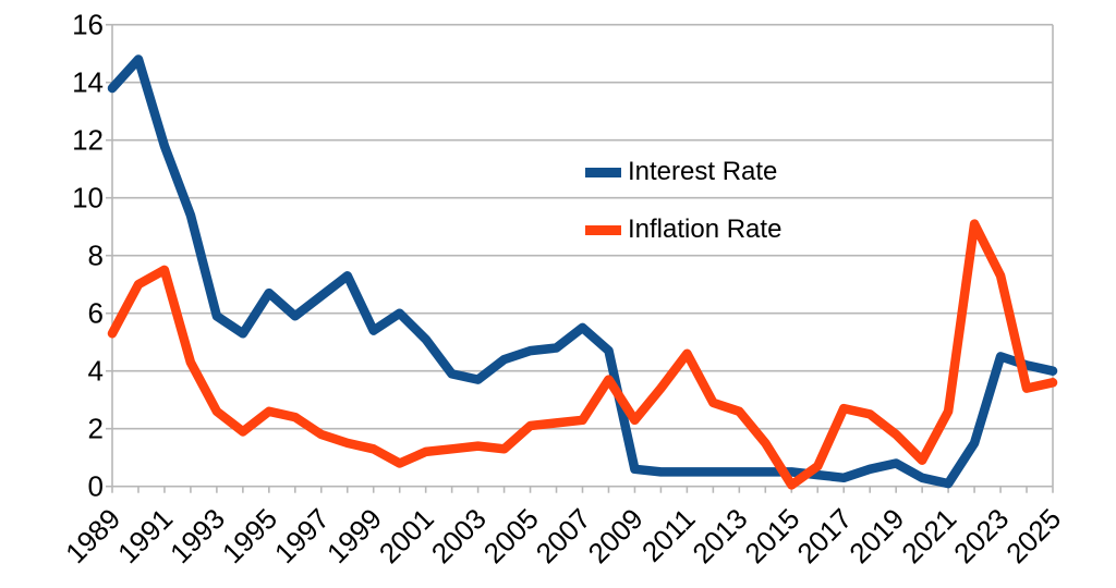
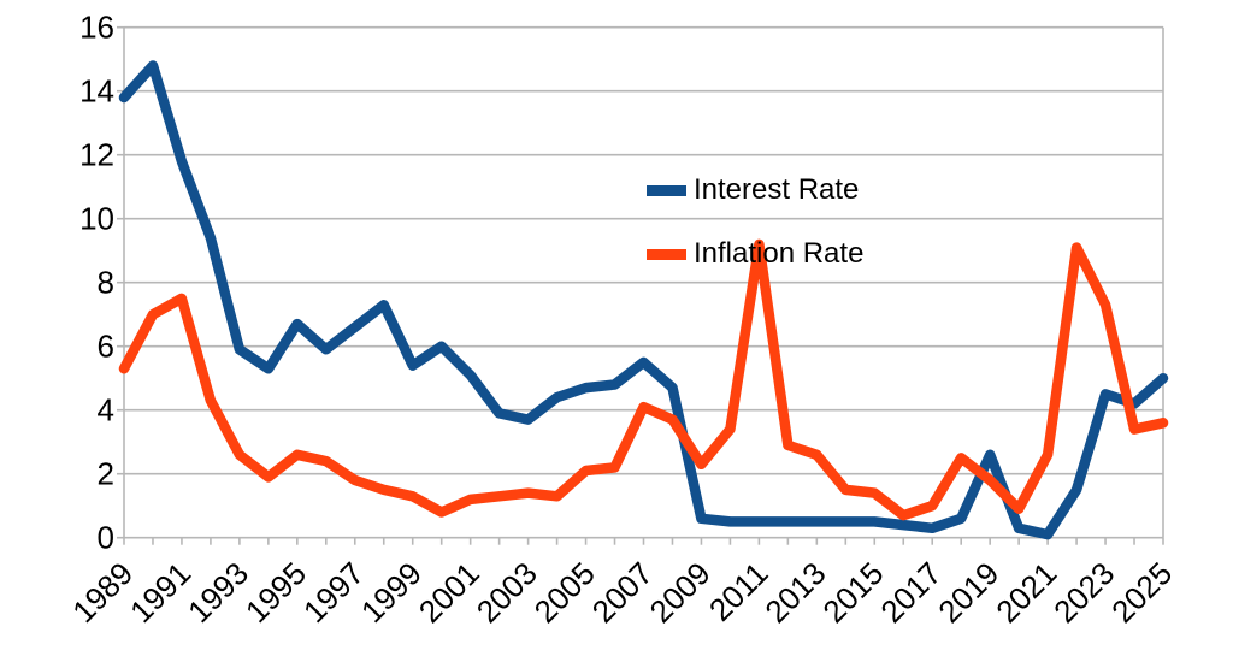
Inflation Rate/2007: 2.3 -> 4.1
Inflation Rate/2011: 4.6 -> 9.2
Inflation Rate/2015: 0.1 -> 1.4
Inflation Rate/2017: 2.7 -> 1.0
Interest Rate/2019: 0.8 -> 2.6
Interest Rate/2025: 4.0 -> 5.0
